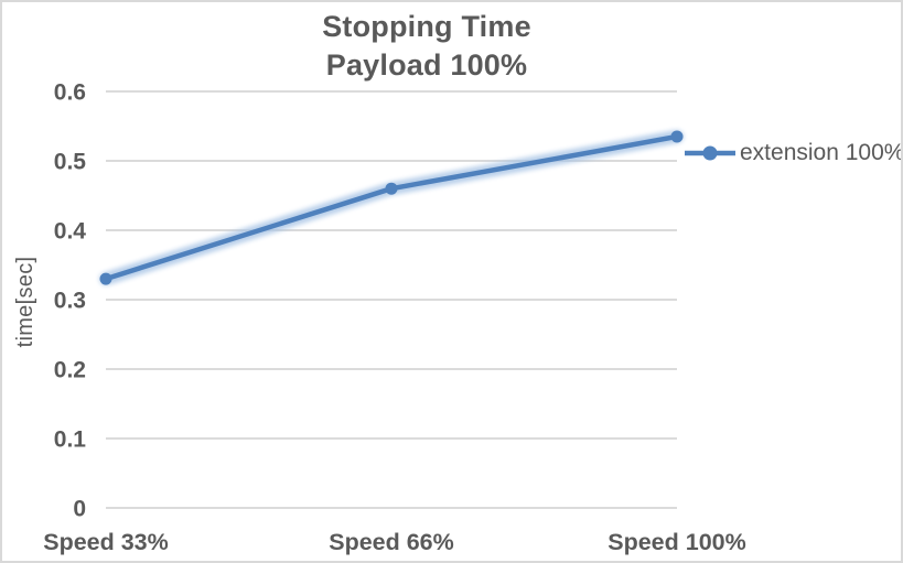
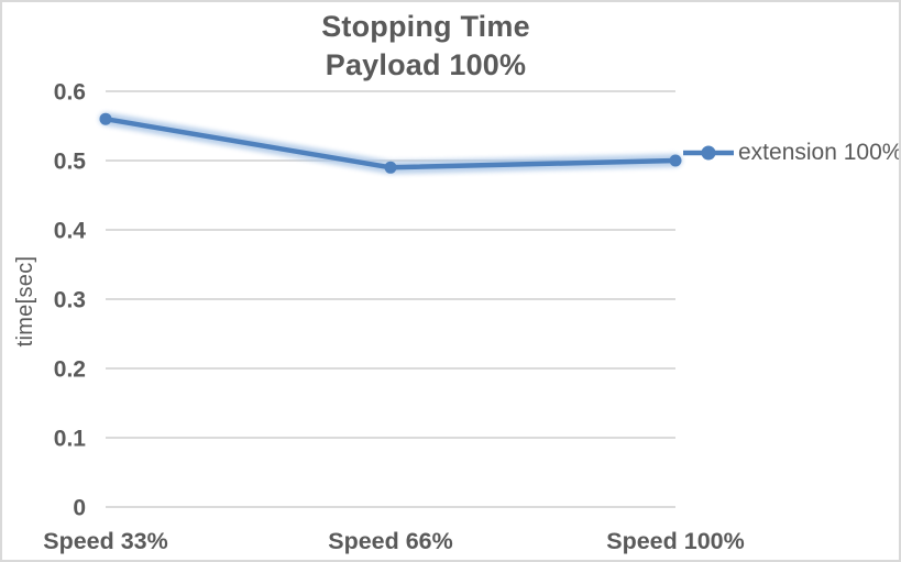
Speed 33%: 0.33 -> 0.56
Speed 66%: 0.46 -> 0.49
Speed 100%: 0.54 -> 0.50
